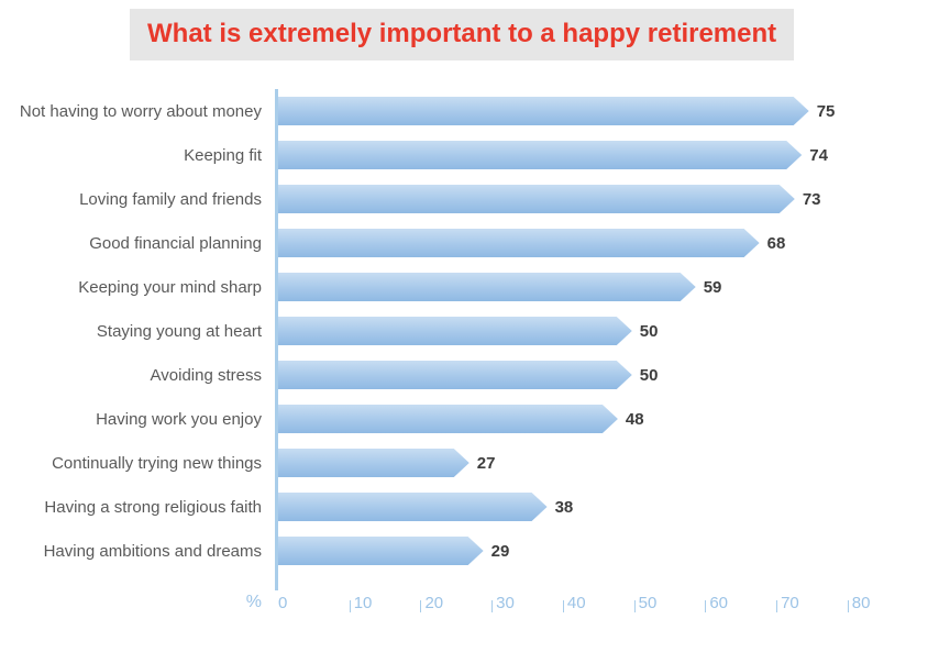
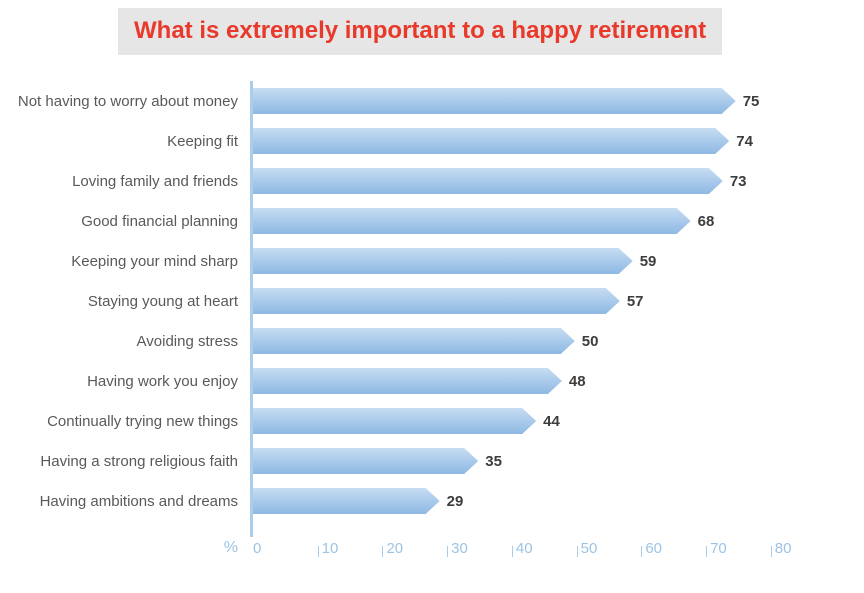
Staying young at heart: 50 -> 57
Continually trying new things: 27 -> 44
Having a strong religious faith: 38 -> 35
